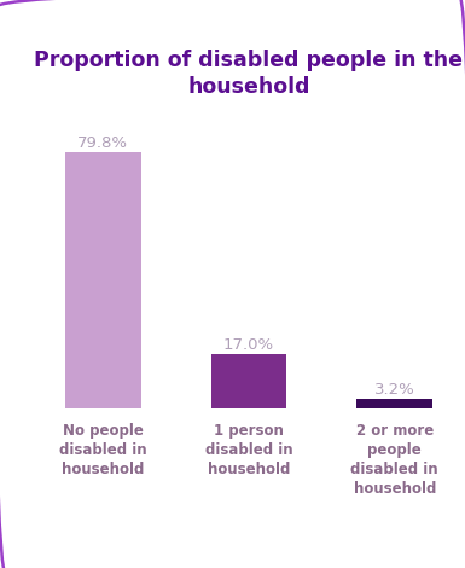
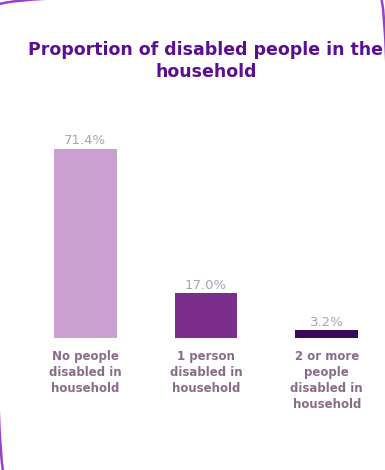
No people disabled in household: 79.8% -> 71.4%
